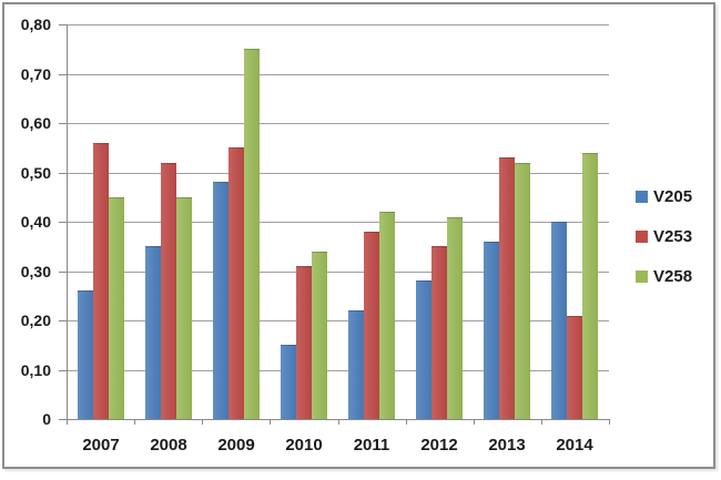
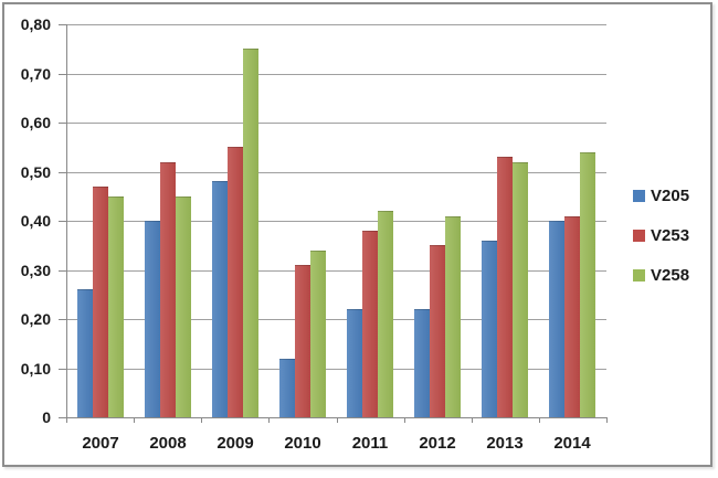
V253/2007: 0,56 -> 0,47
V205/2008: 0,35 -> 0,40
V205/2010: 0,15 -> 0,12
V205/2012: 0,28 -> 0,22
V253/2014: 0,21 -> 0,41
